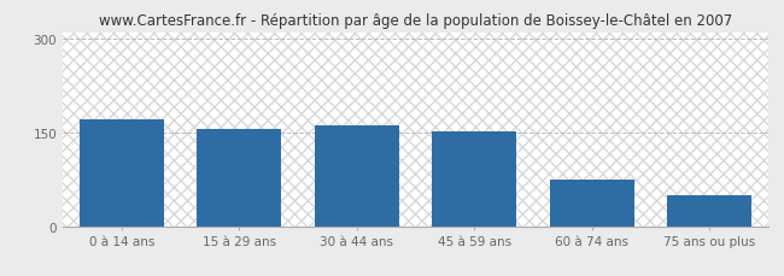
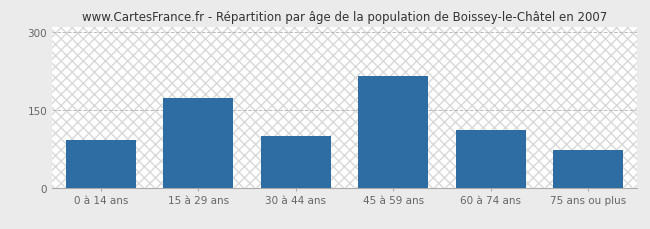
0 à 14 ans: 170 -> 92
15 à 29 ans: 155 -> 172
30 à 44 ans: 161 -> 100
45 à 59 ans: 152 -> 214
60 à 74 ans: 75 -> 110
75 ans ou plus: 50 -> 72
